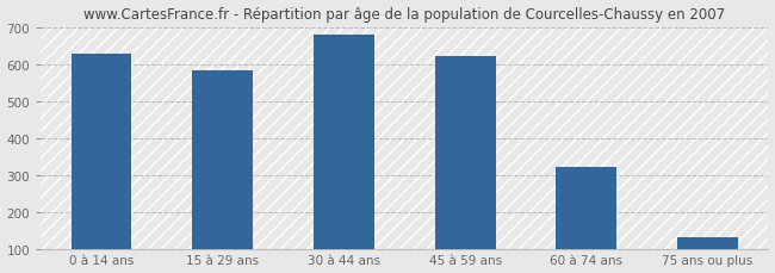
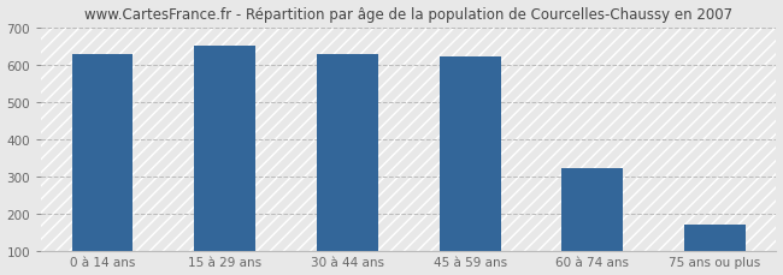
15 à 29 ans: 583 -> 650
30 à 44 ans: 681 -> 630
75 ans ou plus: 132 -> 170
